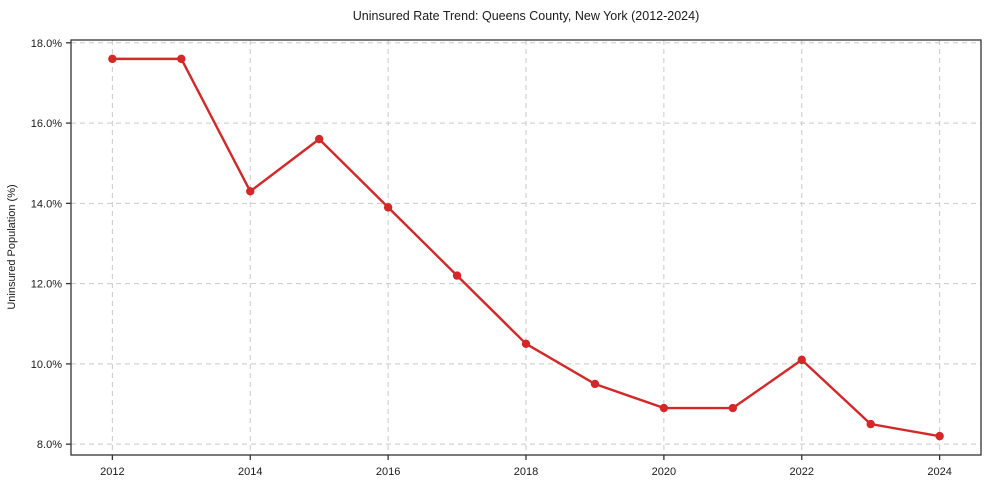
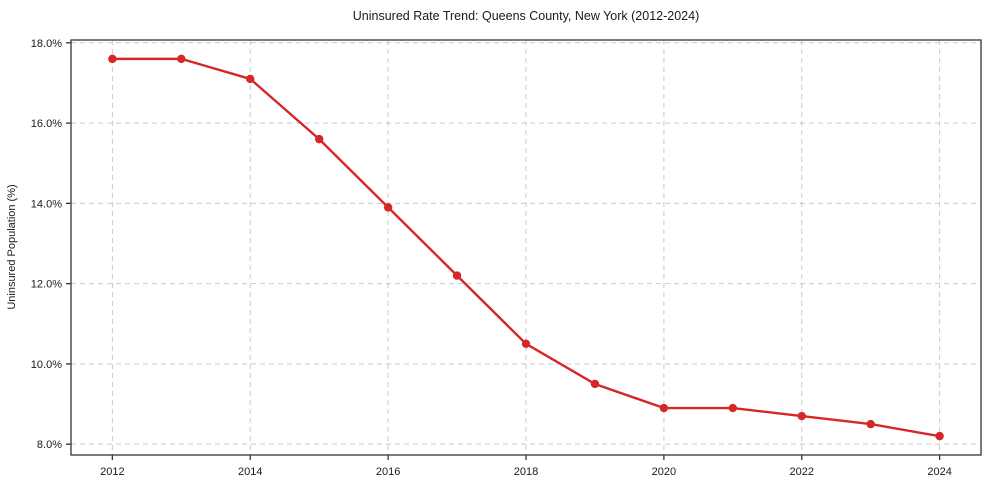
2014: 14.3% -> 17.1%
2022: 10.1% -> 8.7%
